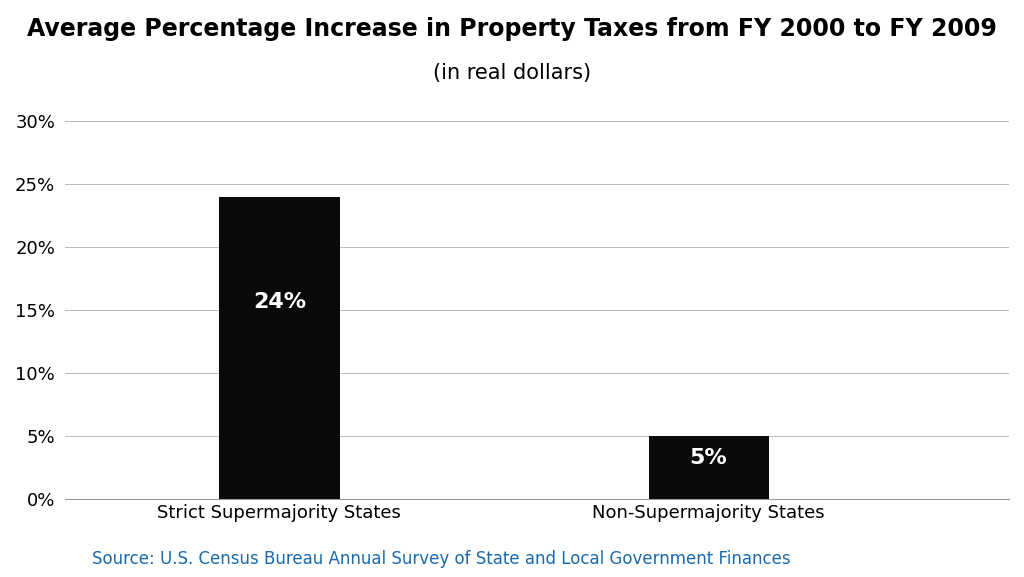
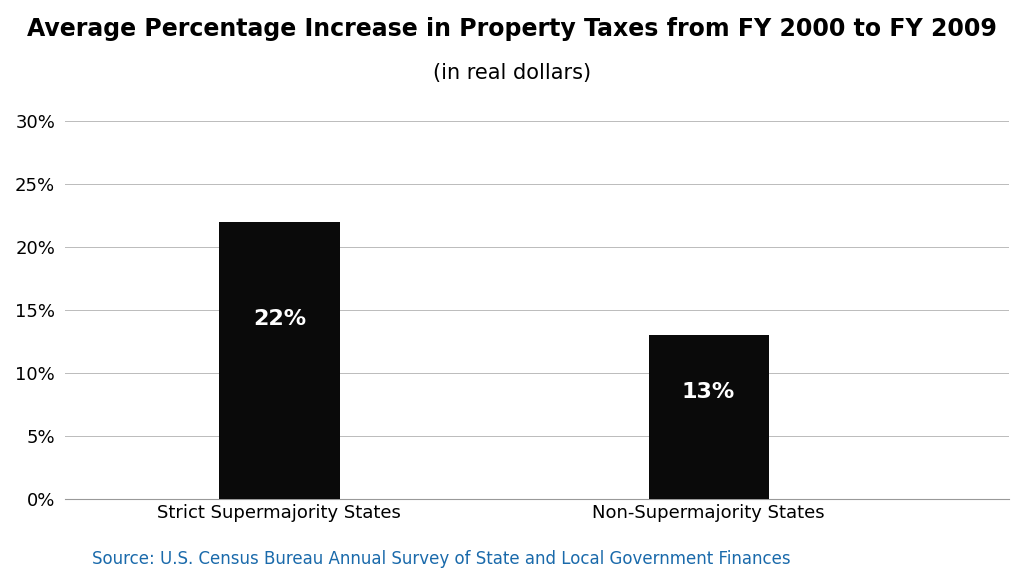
Strict Supermajority States: 24% -> 22%
Non-Supermajority States: 5% -> 13%
